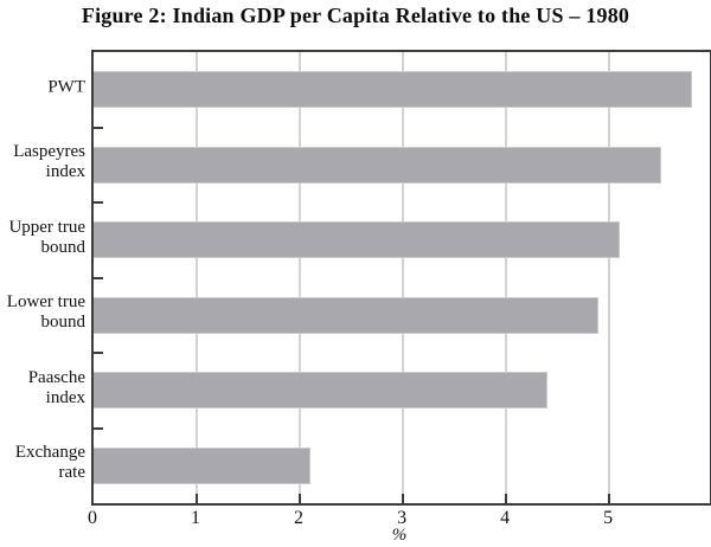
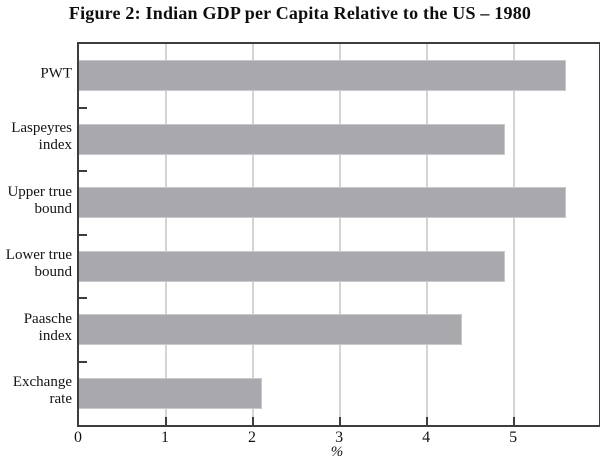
PWT: 5.8 -> 5.6
Laspeyres index: 5.5 -> 4.9
Upper true bound: 5.1 -> 5.6
